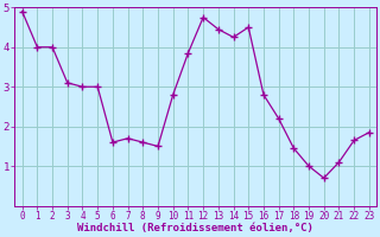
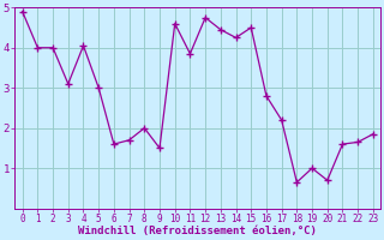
4: 3.00 -> 4.05
8: 1.60 -> 2.00
10: 2.80 -> 4.60
18: 1.45 -> 0.65
21: 1.10 -> 1.60
